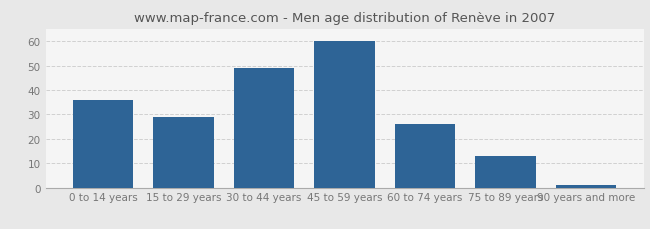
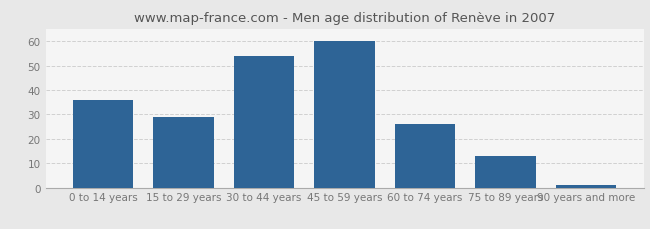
30 to 44 years: 49 -> 54
